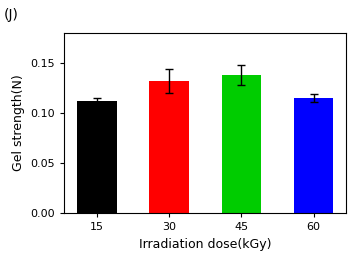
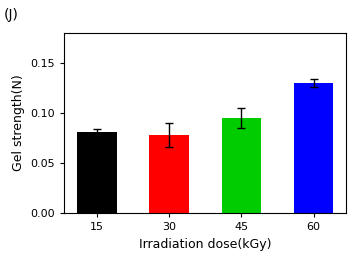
15: 0.112 -> 0.081
30: 0.132 -> 0.078
45: 0.138 -> 0.095
60: 0.115 -> 0.130
